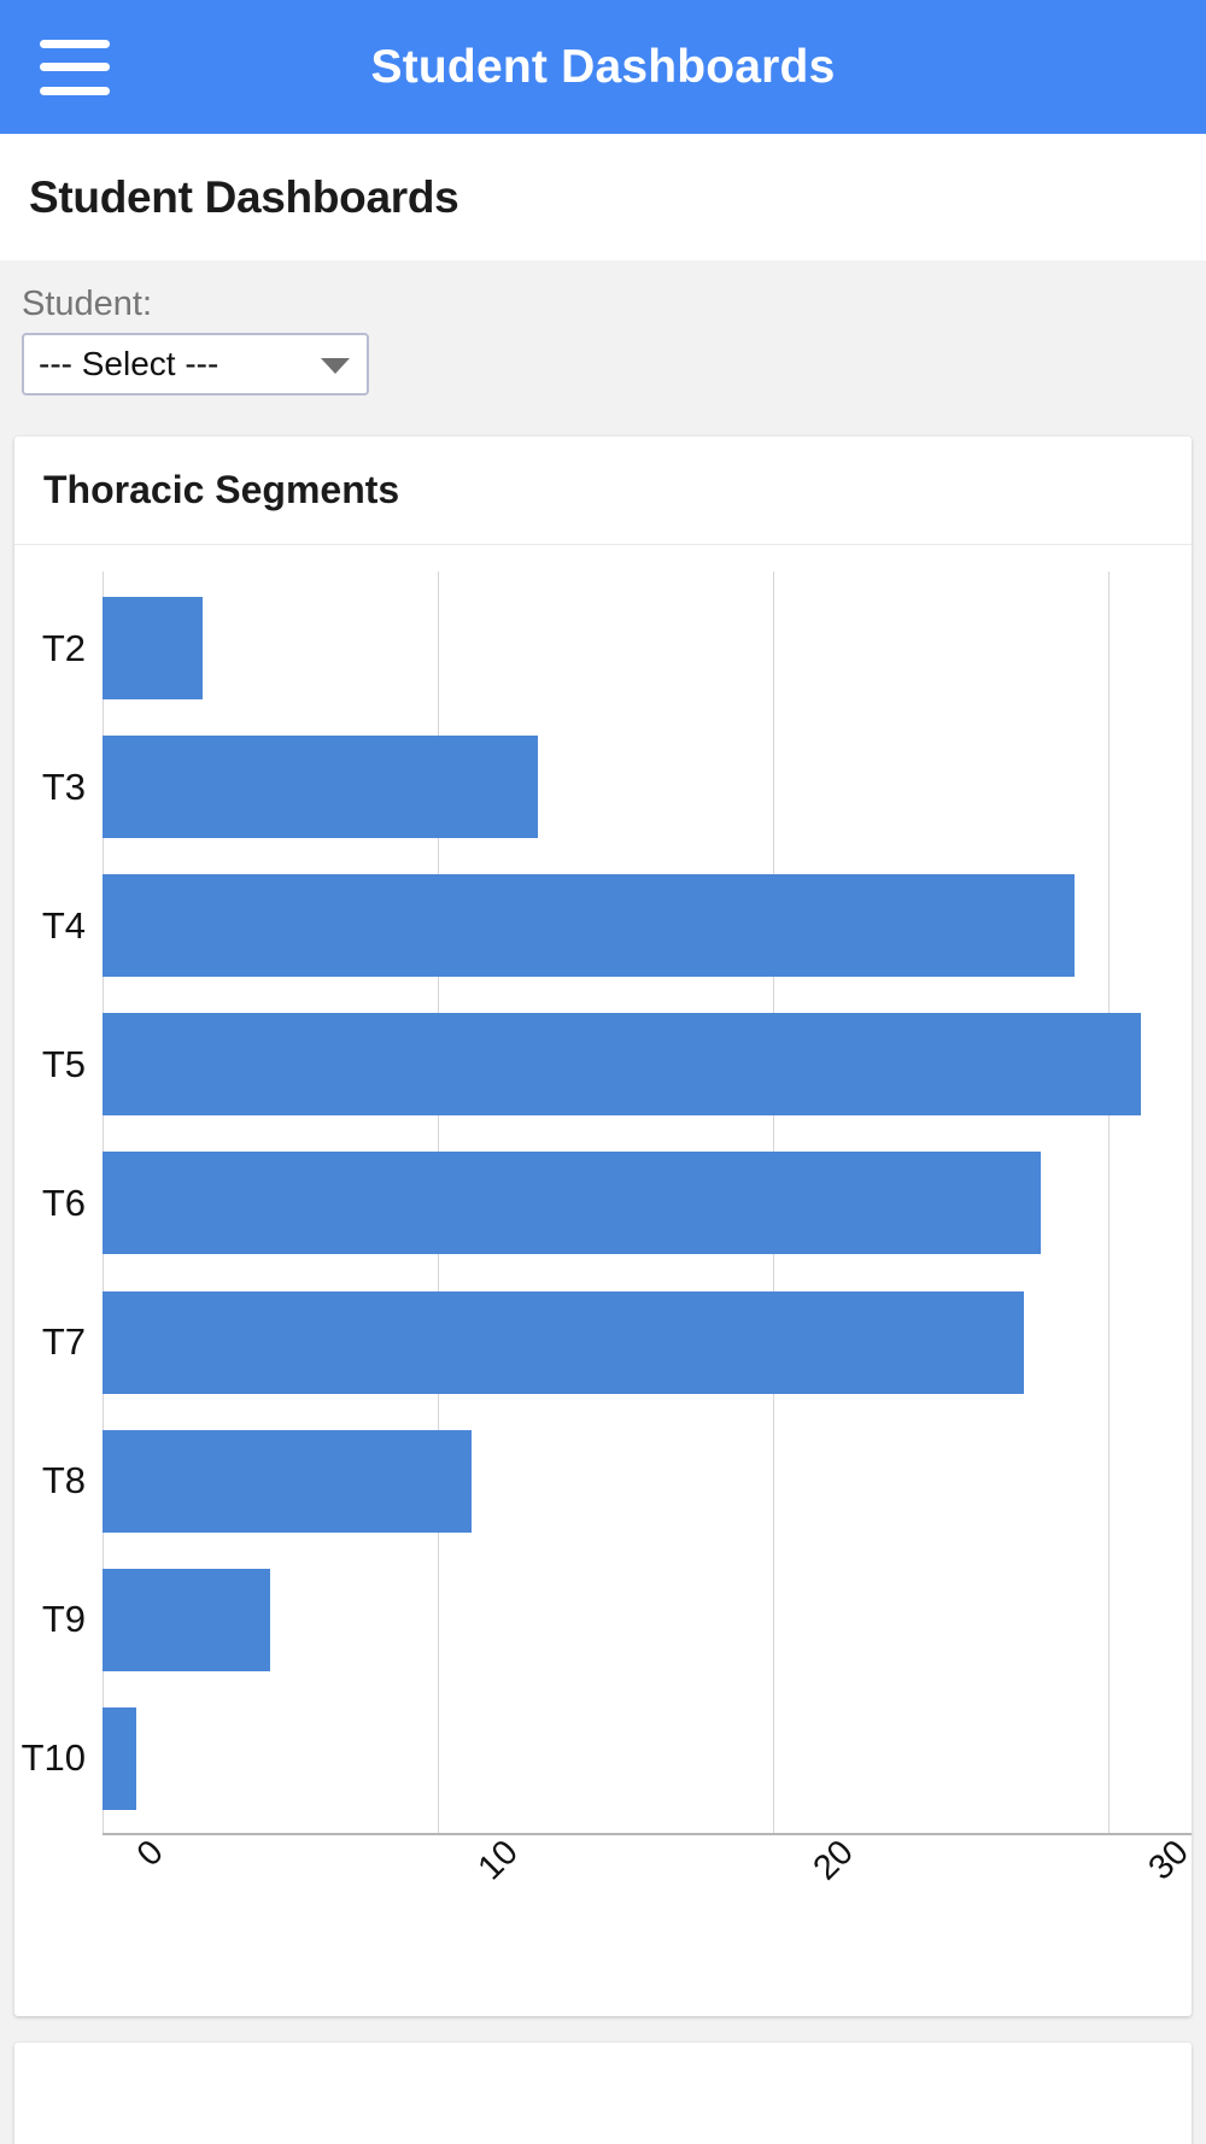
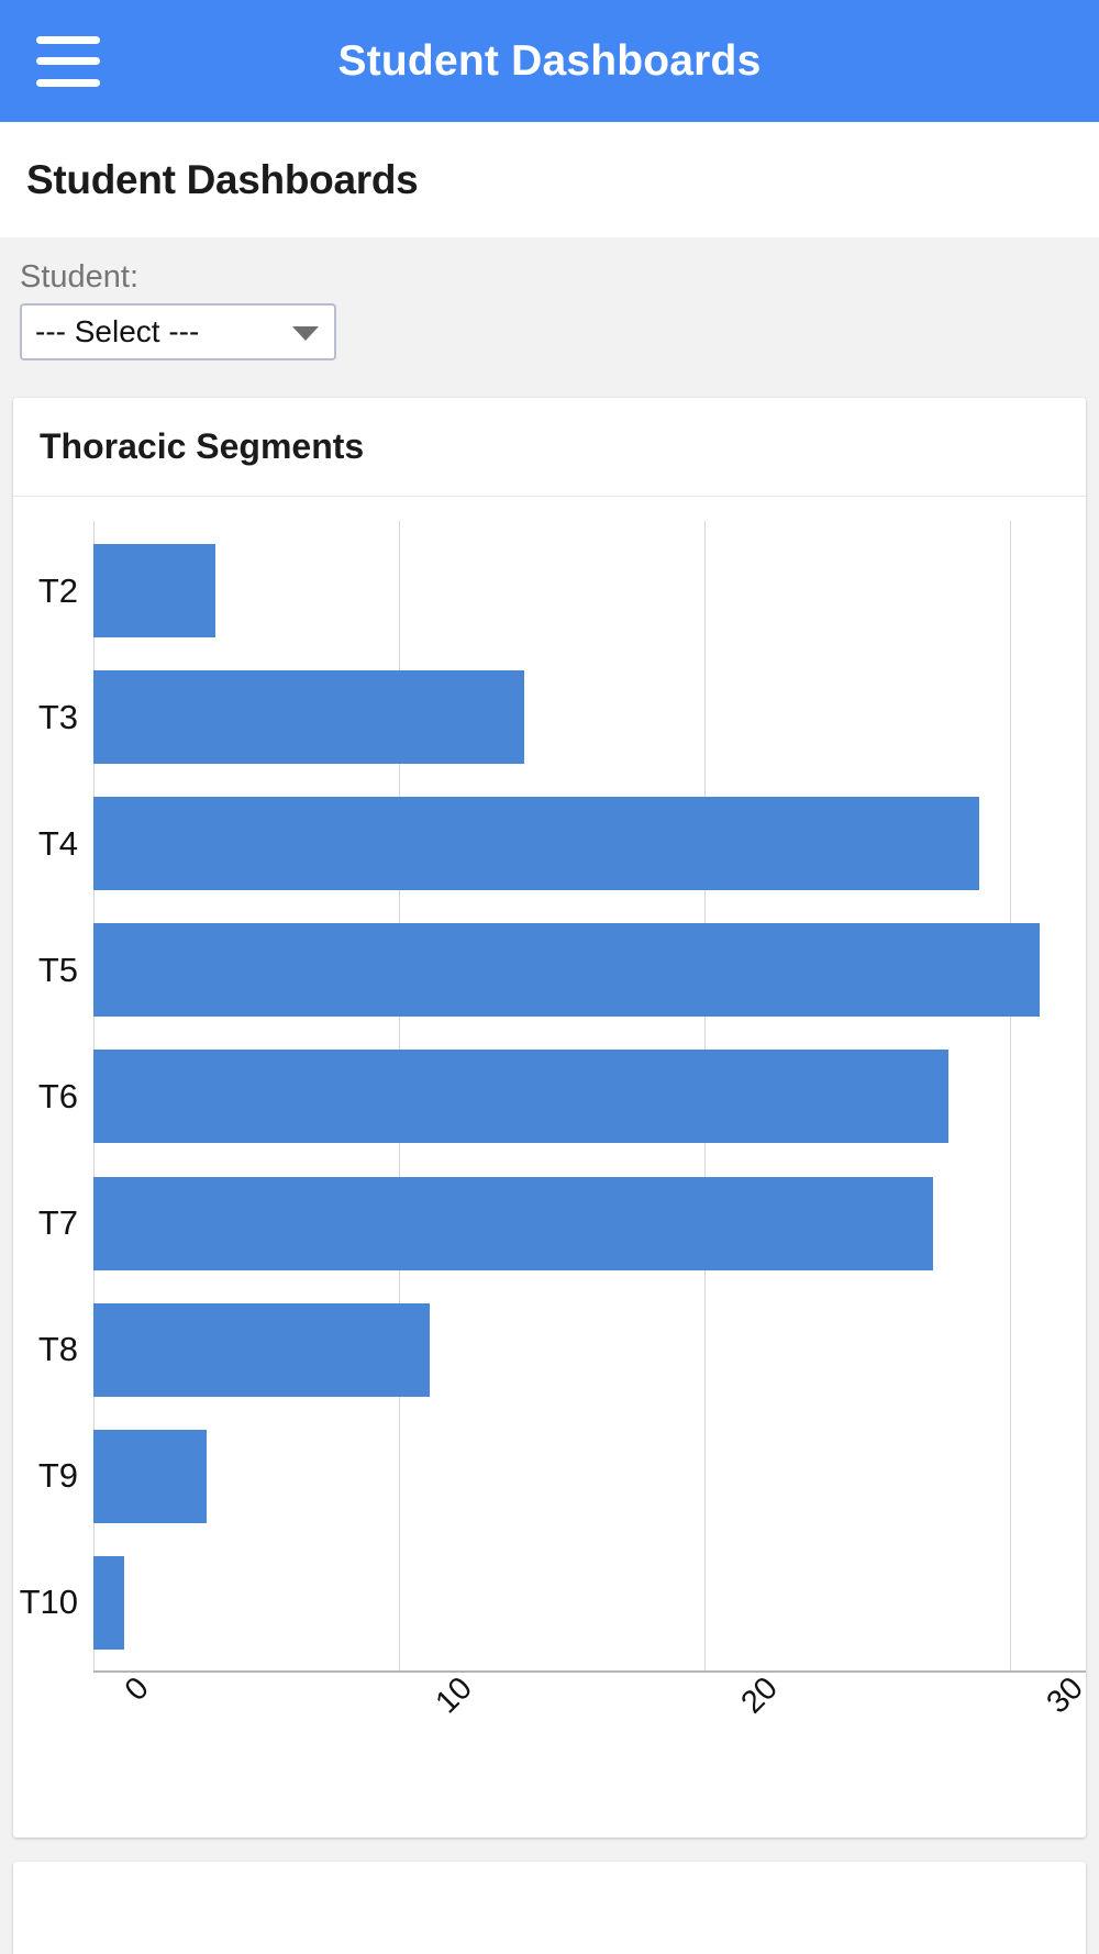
T2: 3.0 -> 4.0
T3: 13.0 -> 14.1
T9: 5.0 -> 3.7
